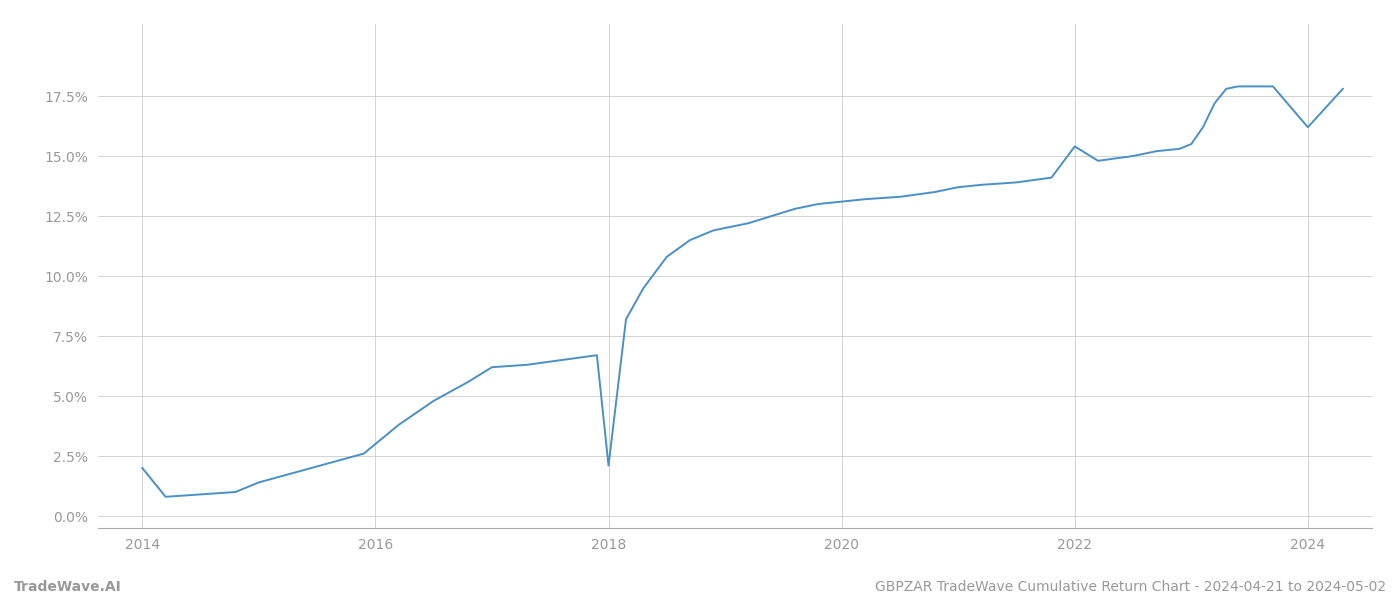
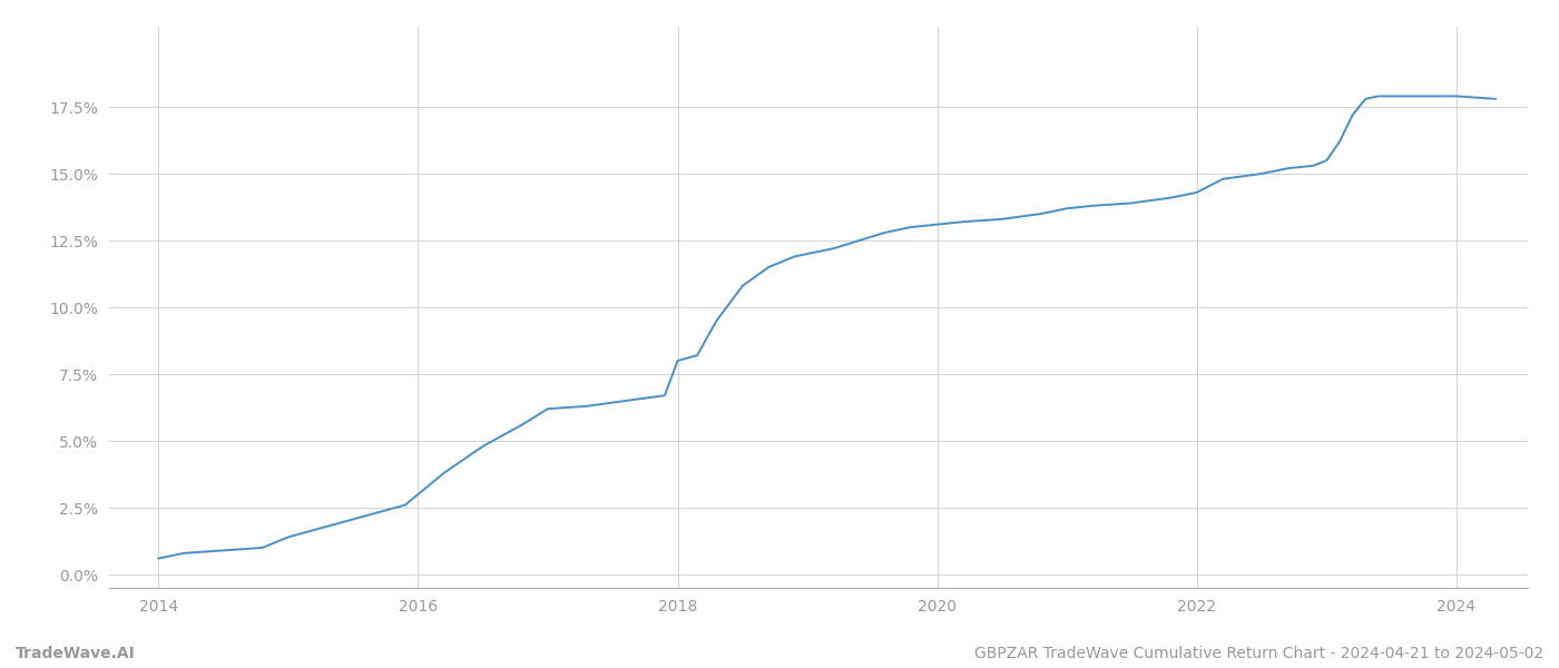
2014: 2.0% -> 0.6%
2018: 2.1% -> 8.0%
2022: 15.4% -> 14.3%
2024: 16.2% -> 17.9%
